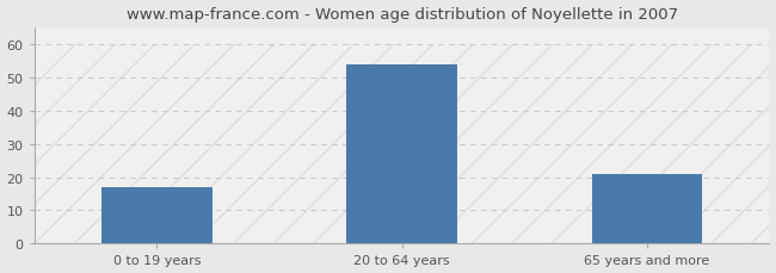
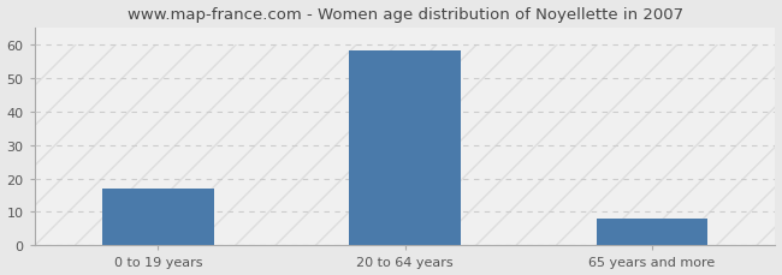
20 to 64 years: 54 -> 58
65 years and more: 21 -> 8
